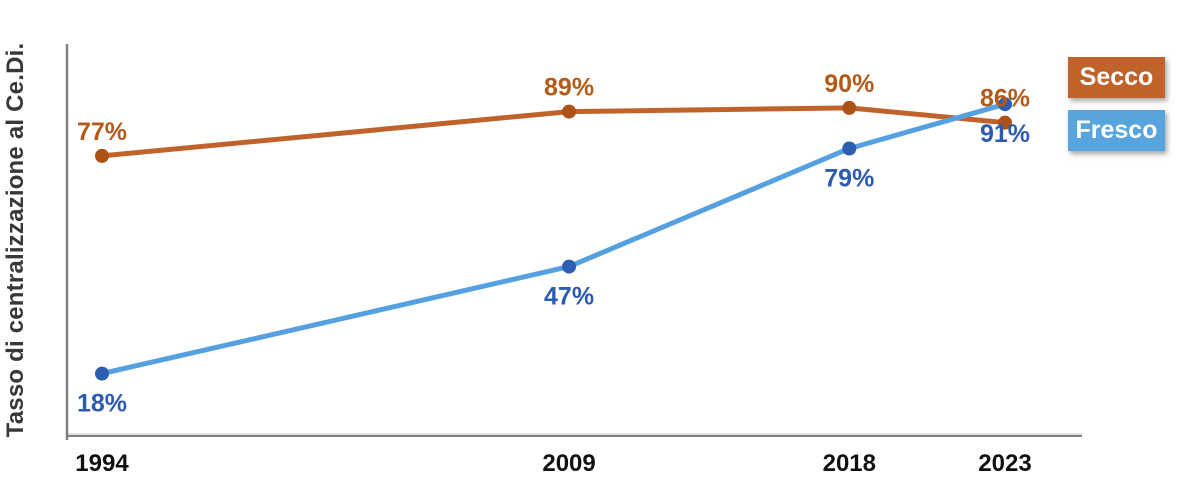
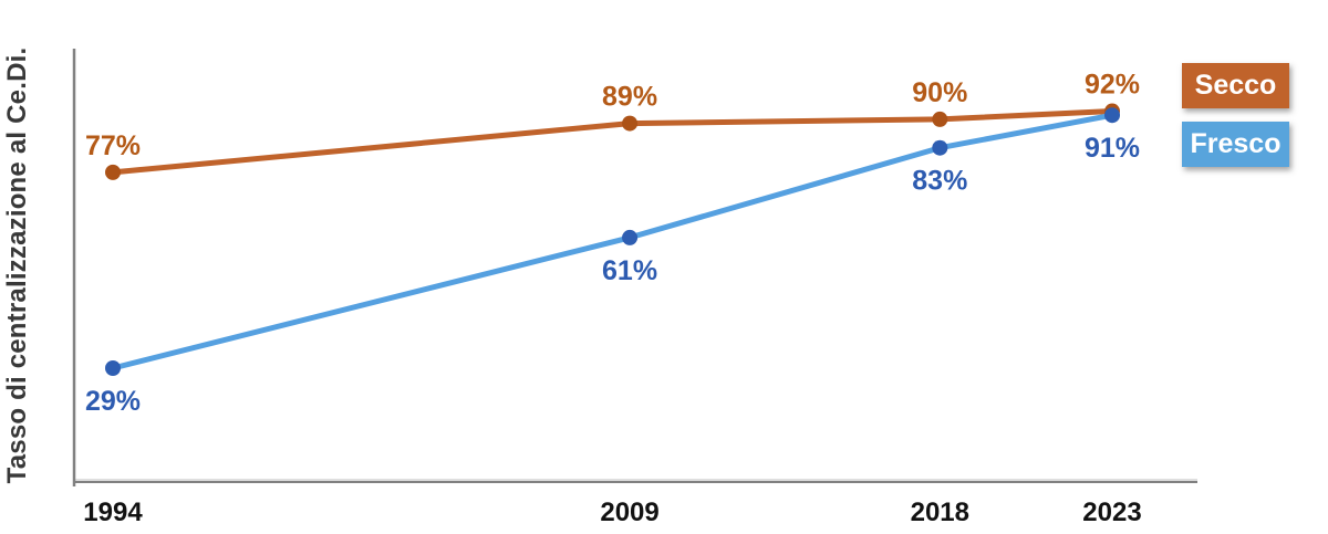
Fresco/1994: 18% -> 29%
Fresco/2009: 47% -> 61%
Fresco/2018: 79% -> 83%
Secco/2023: 86% -> 92%
